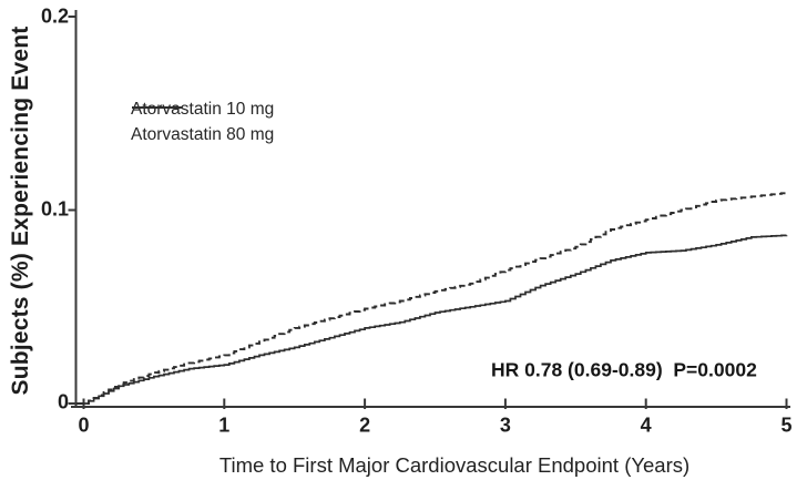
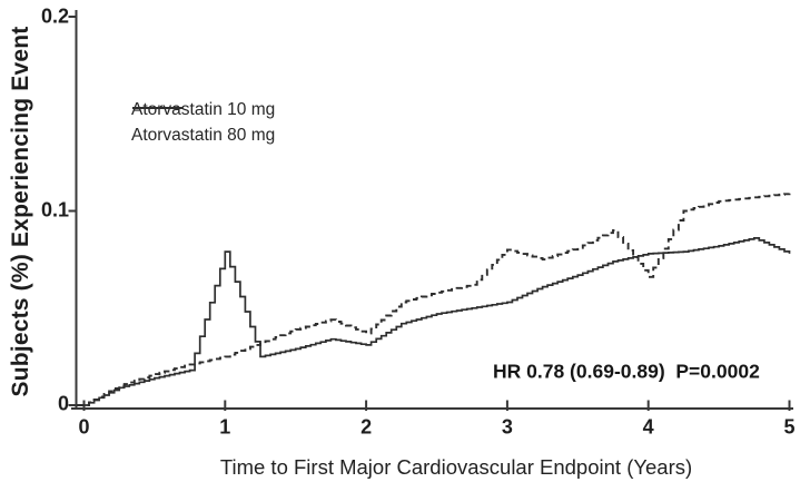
Atorvastatin 80 mg/1: 0.020 -> 0.079
Atorvastatin 10 mg/2: 0.049 -> 0.037
Atorvastatin 80 mg/2: 0.039 -> 0.031
Atorvastatin 10 mg/3: 0.069 -> 0.080
Atorvastatin 10 mg/4: 0.095 -> 0.066
Atorvastatin 80 mg/5: 0.087 -> 0.078
